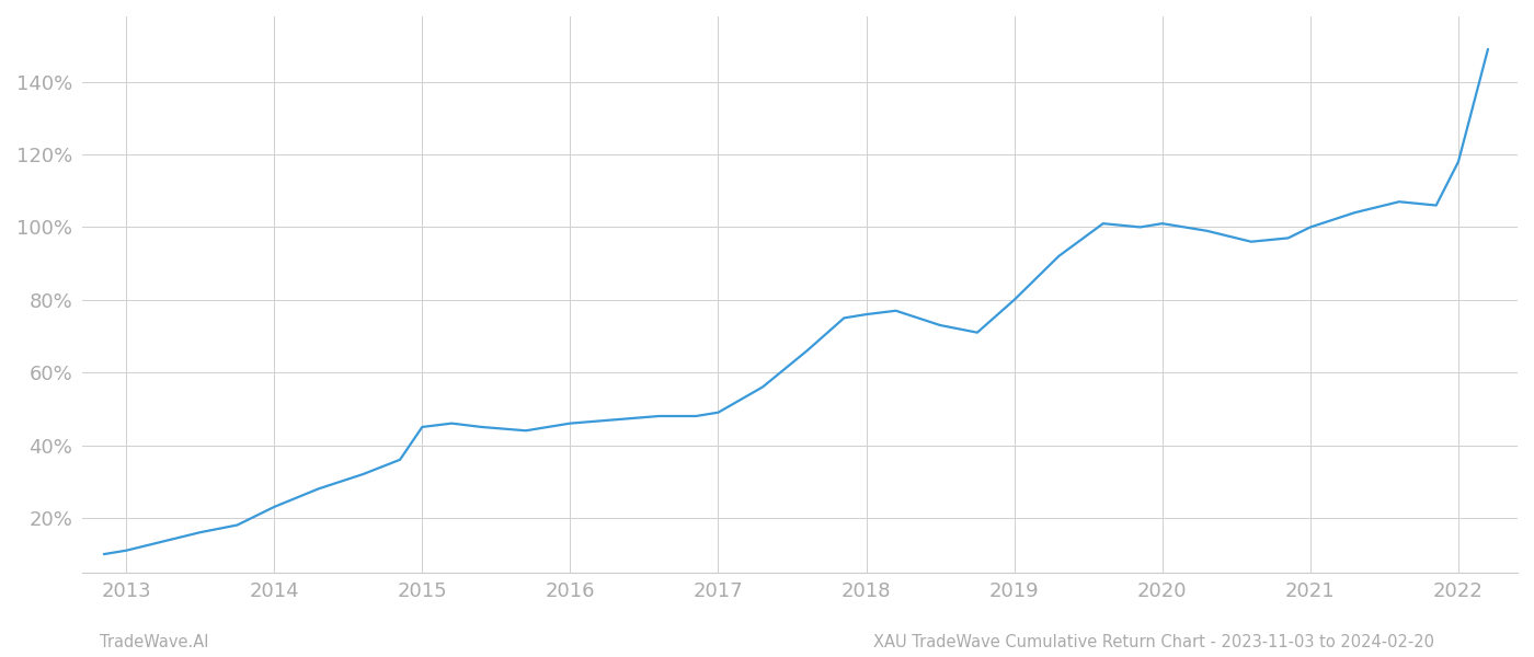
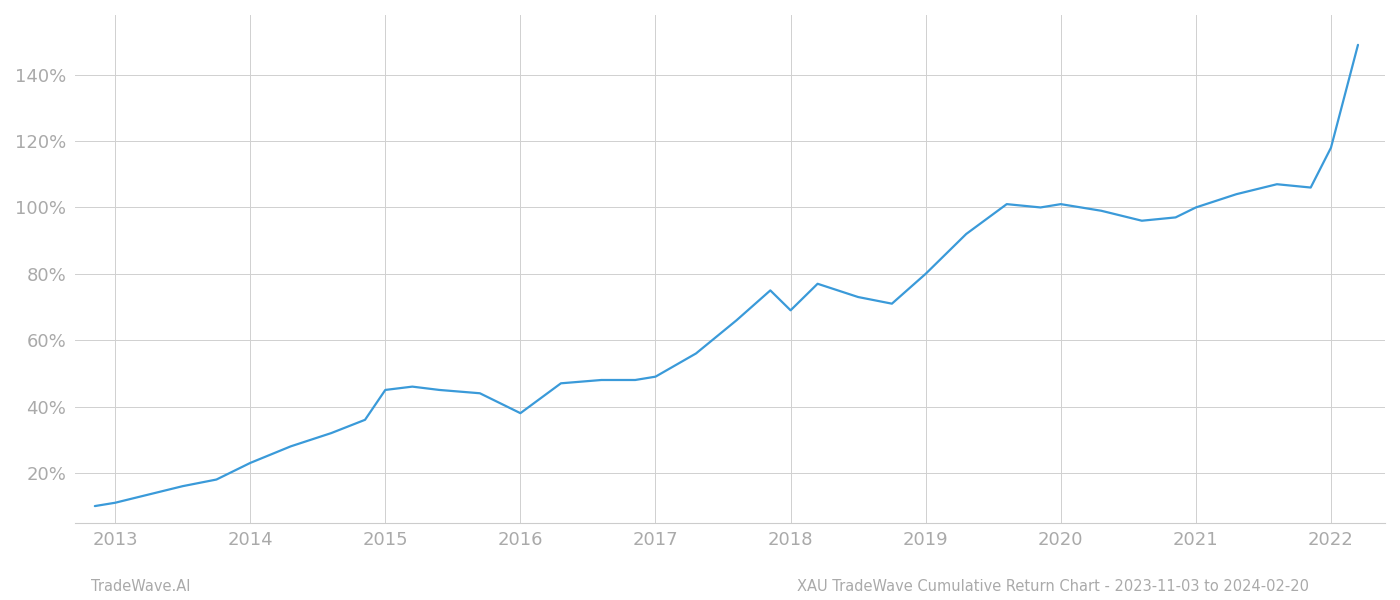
2016: 46% -> 38%
2018: 76% -> 69%
